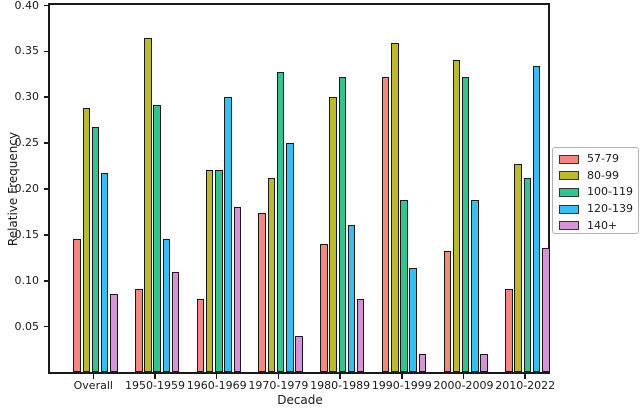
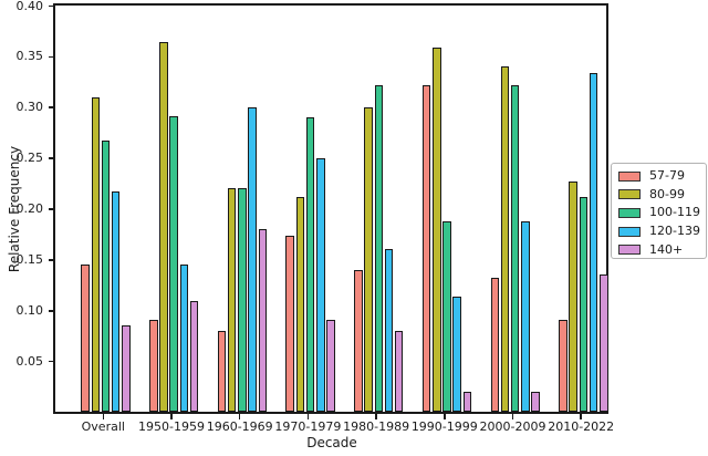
80-99/Overall: 0.29 -> 0.31
100-119/1970-1979: 0.33 -> 0.29
140+/1970-1979: 0.04 -> 0.09
